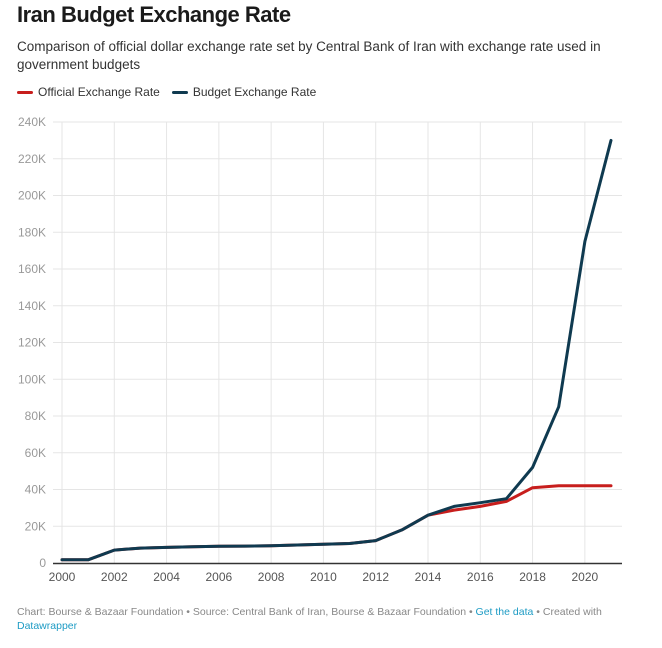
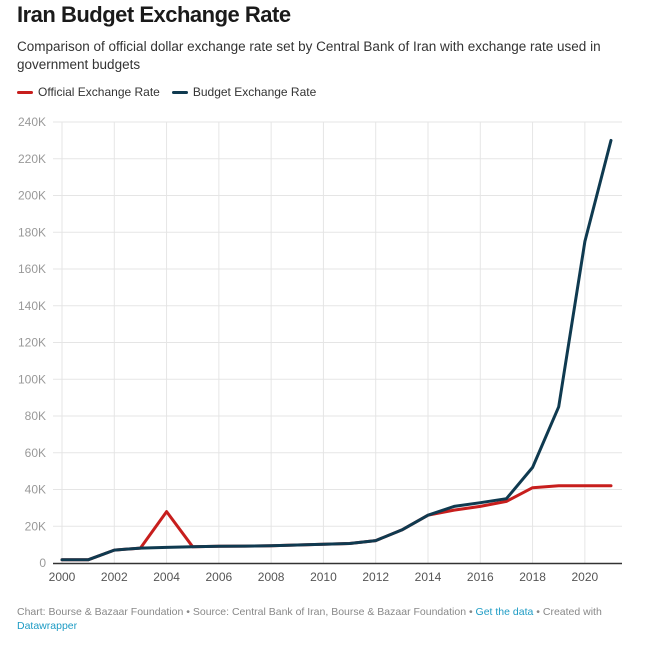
Official Exchange Rate/2004: 8K -> 28K
